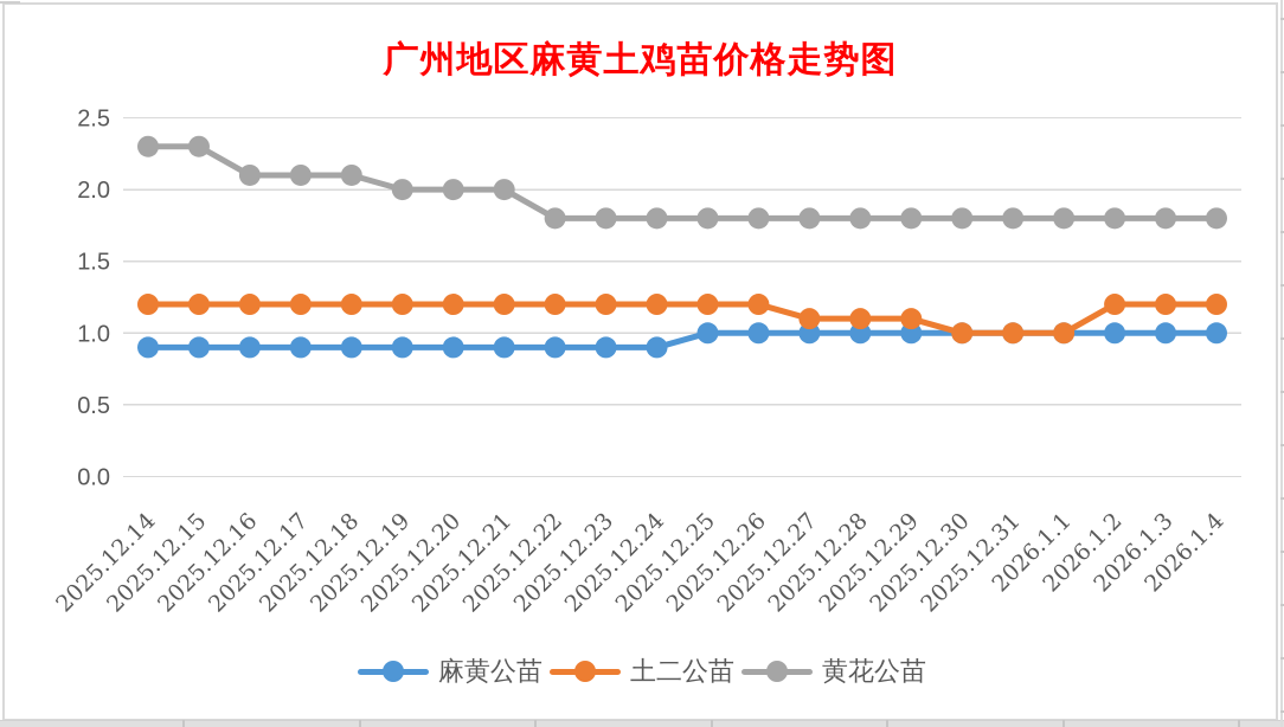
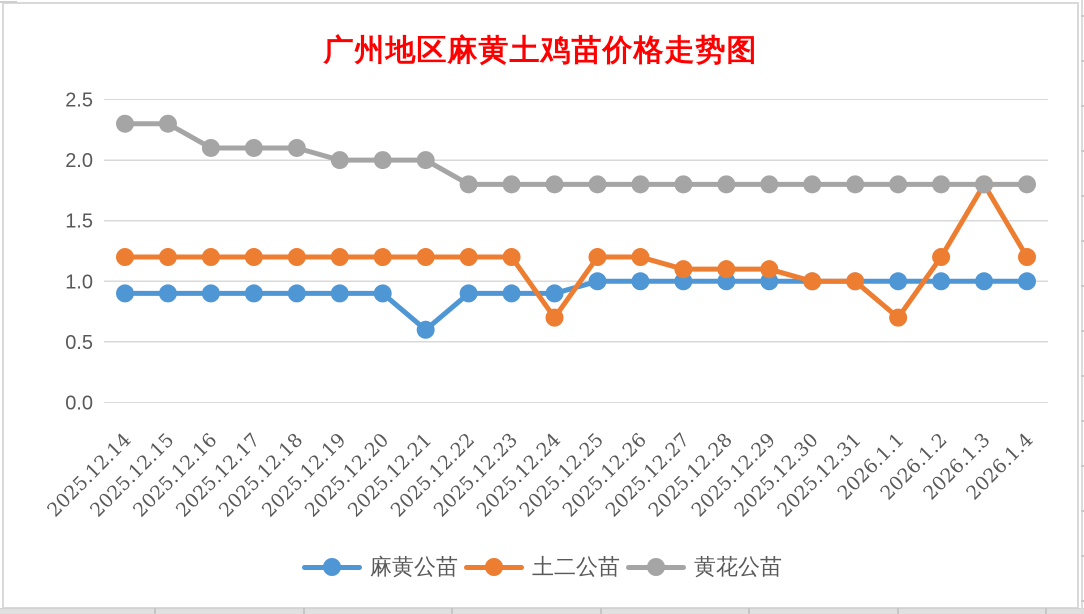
麻黄公苗/2025.12.21: 0.9 -> 0.6
土二公苗/2025.12.24: 1.2 -> 0.7
土二公苗/2026.1.1: 1.0 -> 0.7
土二公苗/2026.1.3: 1.2 -> 1.8
